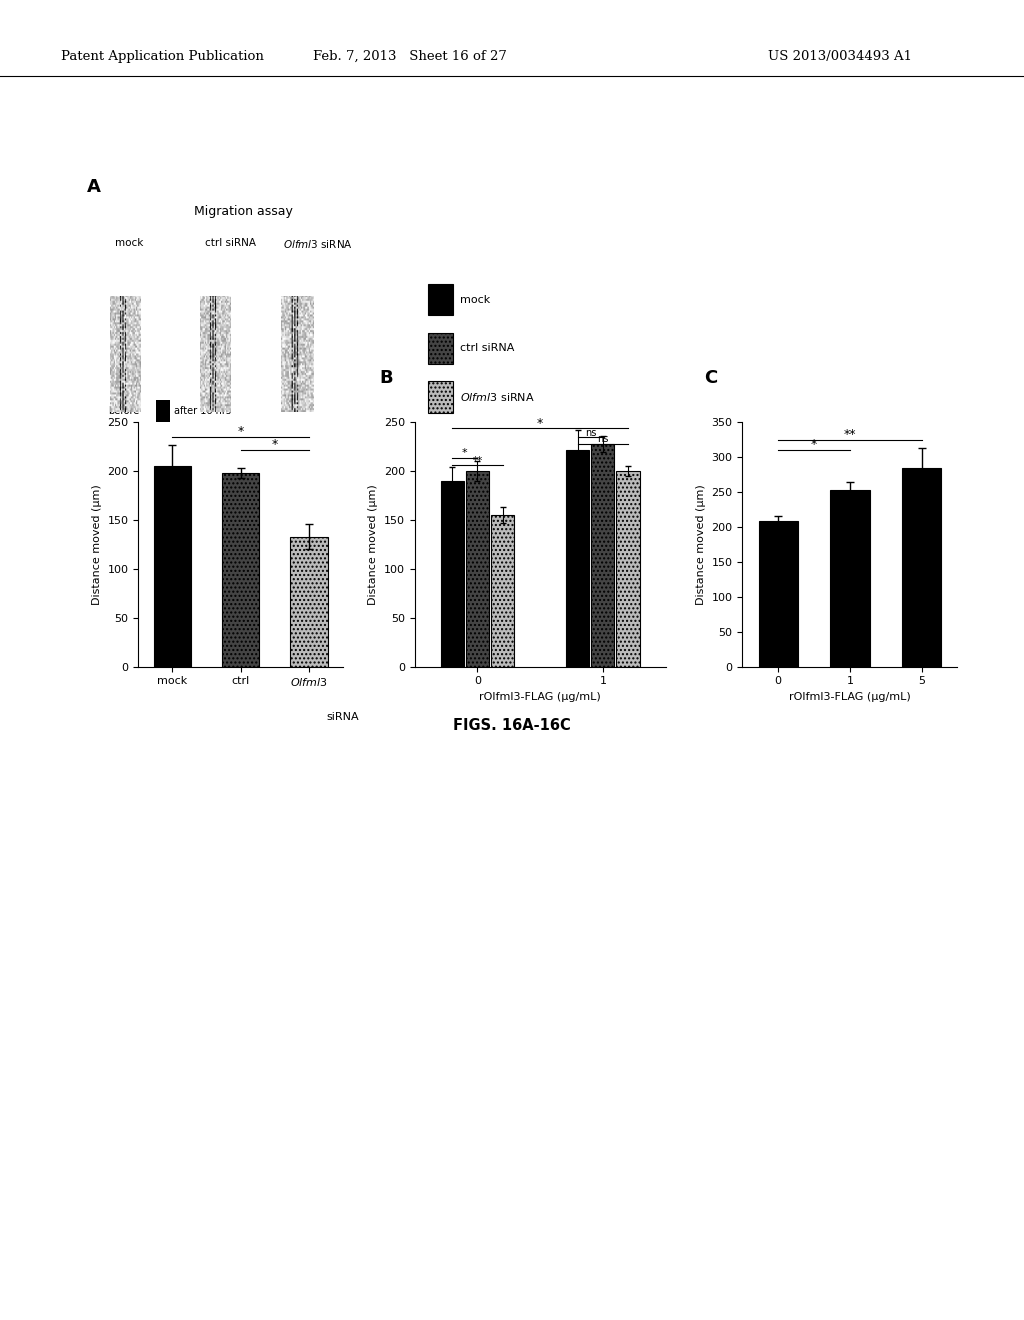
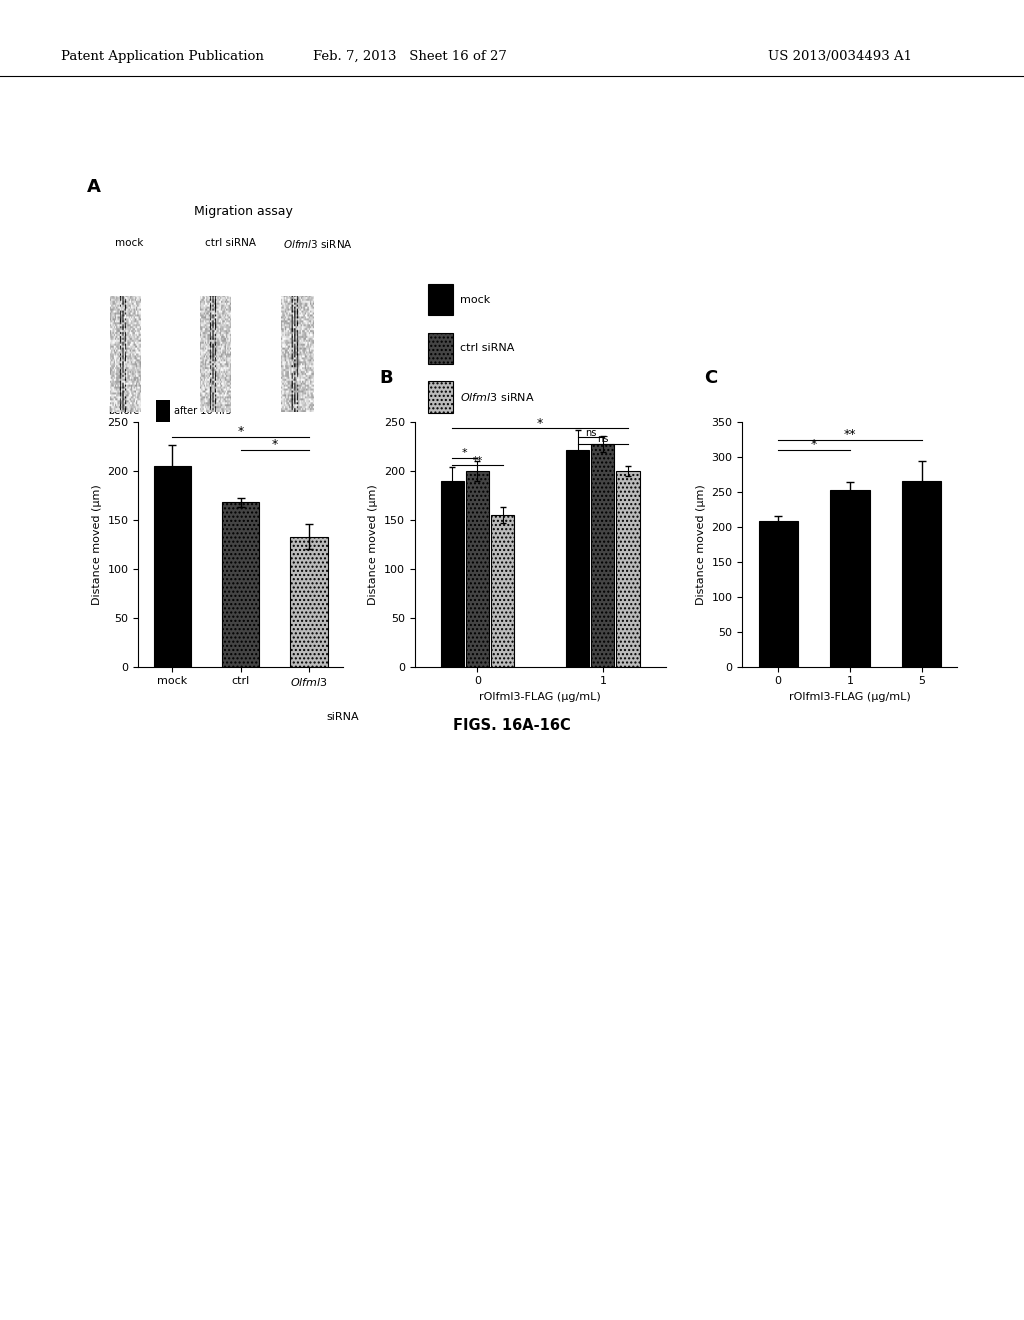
ctrl: 198 -> 168
5: 285 -> 266
